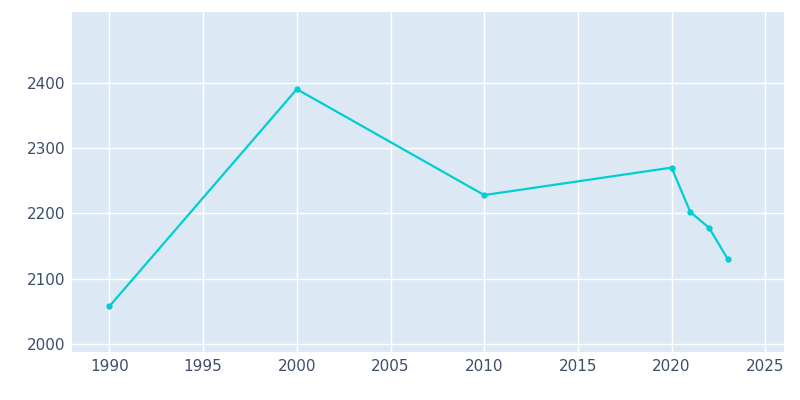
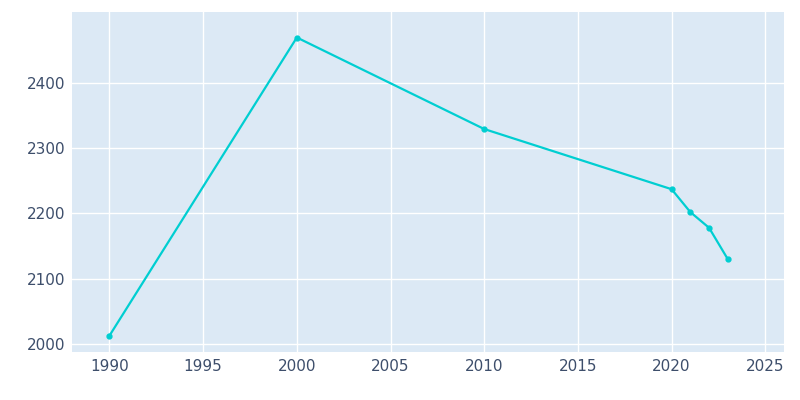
1990: 2058 -> 2013
2000: 2390 -> 2469
2010: 2228 -> 2329
2020: 2270 -> 2237
